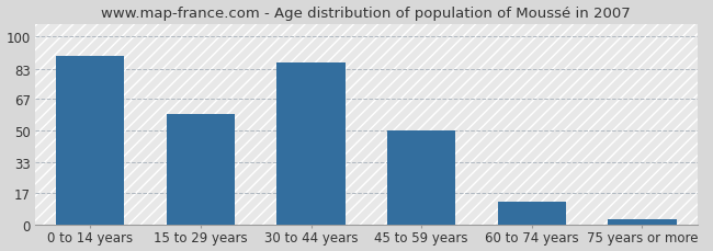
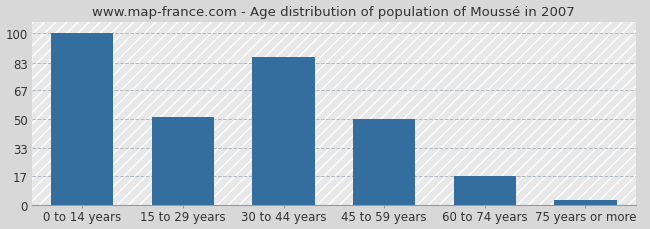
0 to 14 years: 90 -> 100
15 to 29 years: 59 -> 51
60 to 74 years: 12 -> 17
